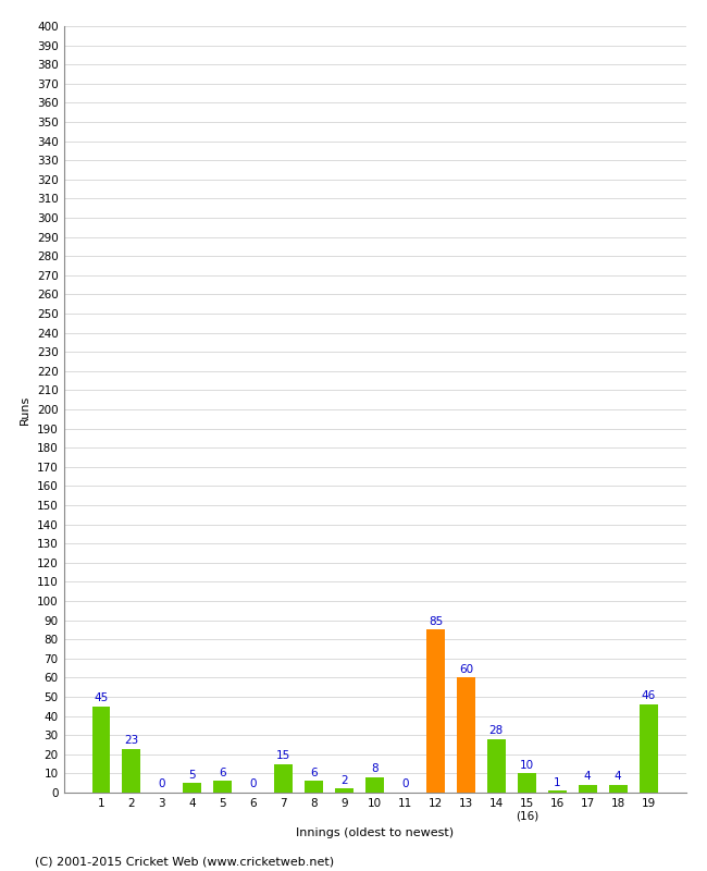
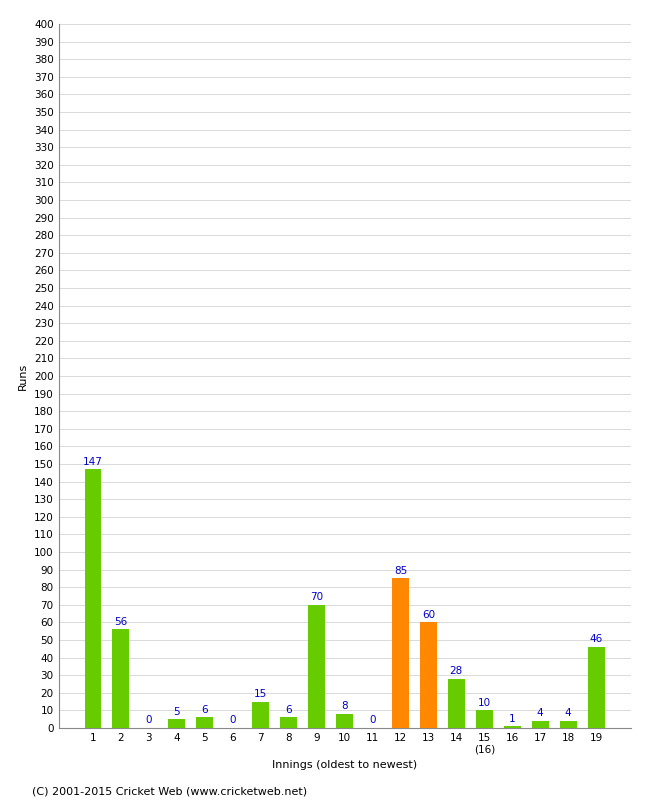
1: 45 -> 147
2: 23 -> 56
9: 2 -> 70
